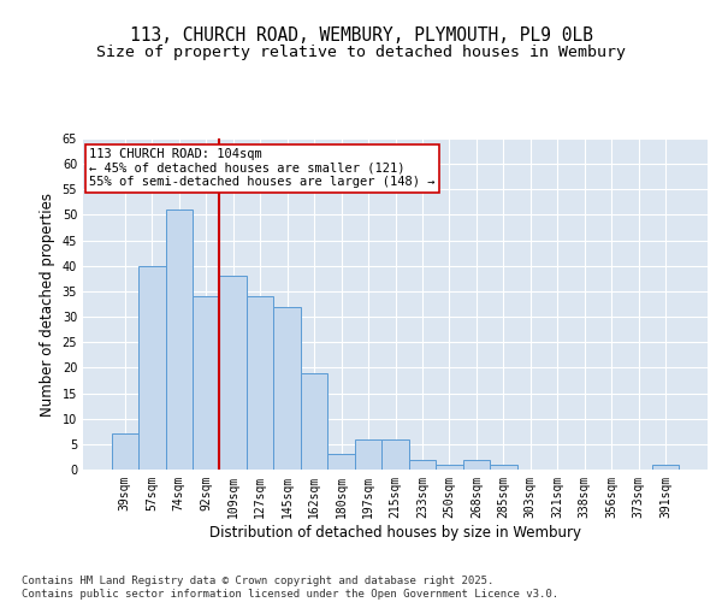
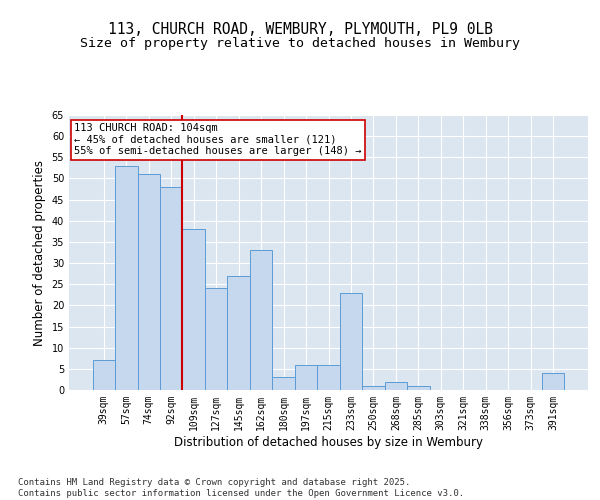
57sqm: 40 -> 53
92sqm: 34 -> 48
127sqm: 34 -> 24
145sqm: 32 -> 27
162sqm: 19 -> 33
233sqm: 2 -> 23
391sqm: 1 -> 4
